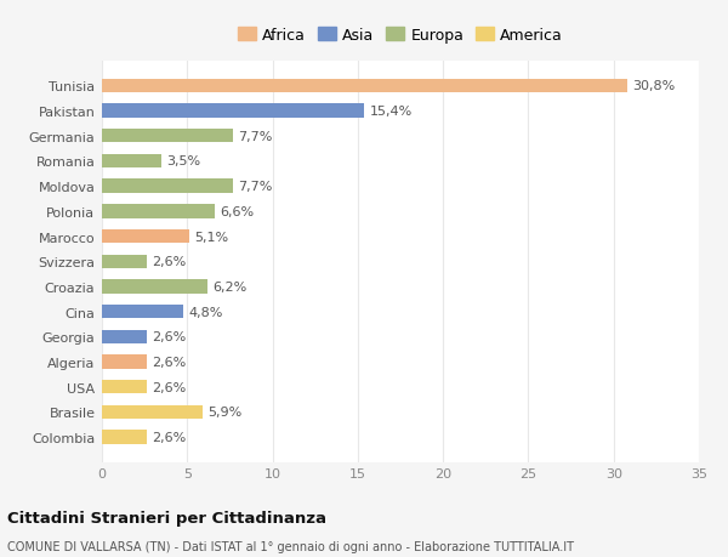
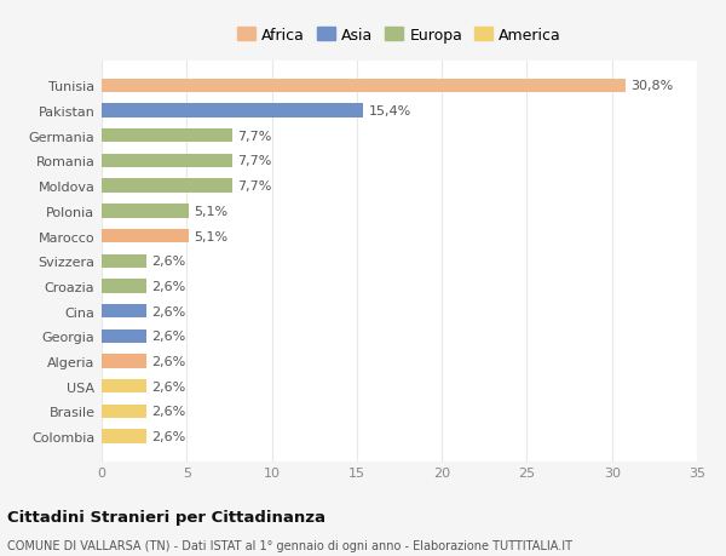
Romania: 3,5% -> 7,7%
Polonia: 6,6% -> 5,1%
Croazia: 6,2% -> 2,6%
Cina: 4,8% -> 2,6%
Brasile: 5,9% -> 2,6%
